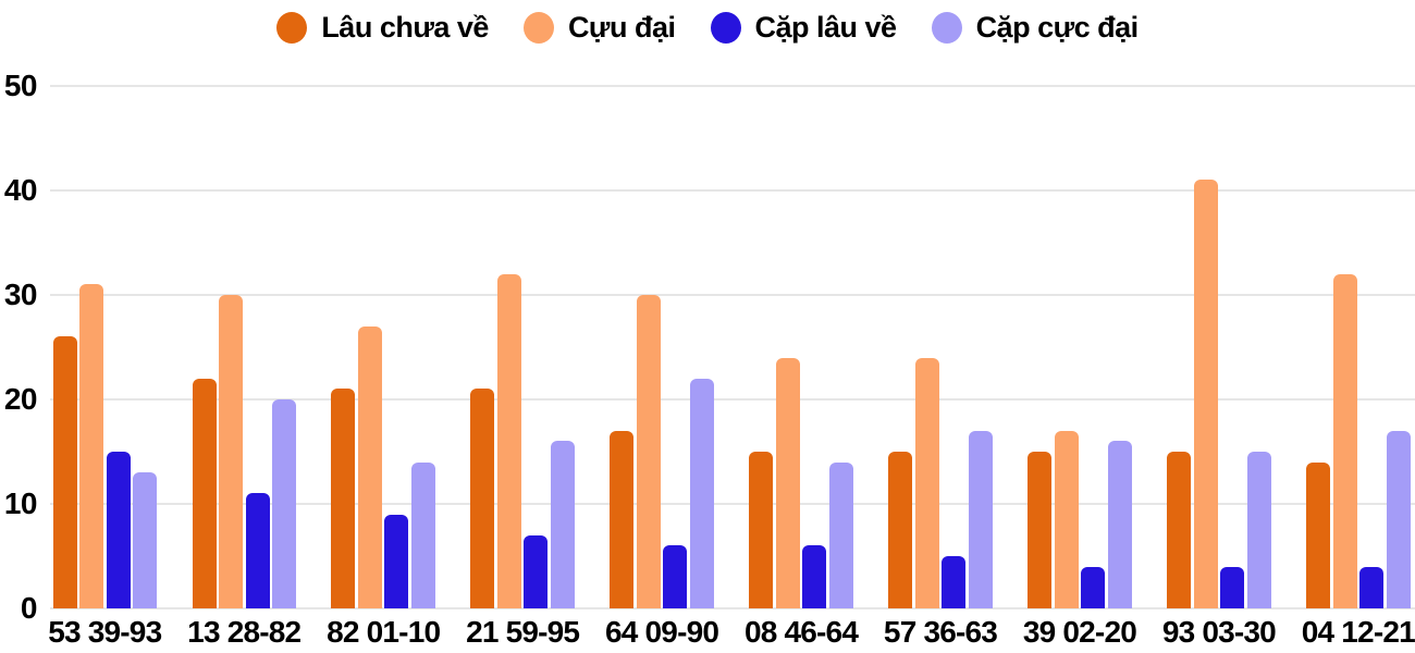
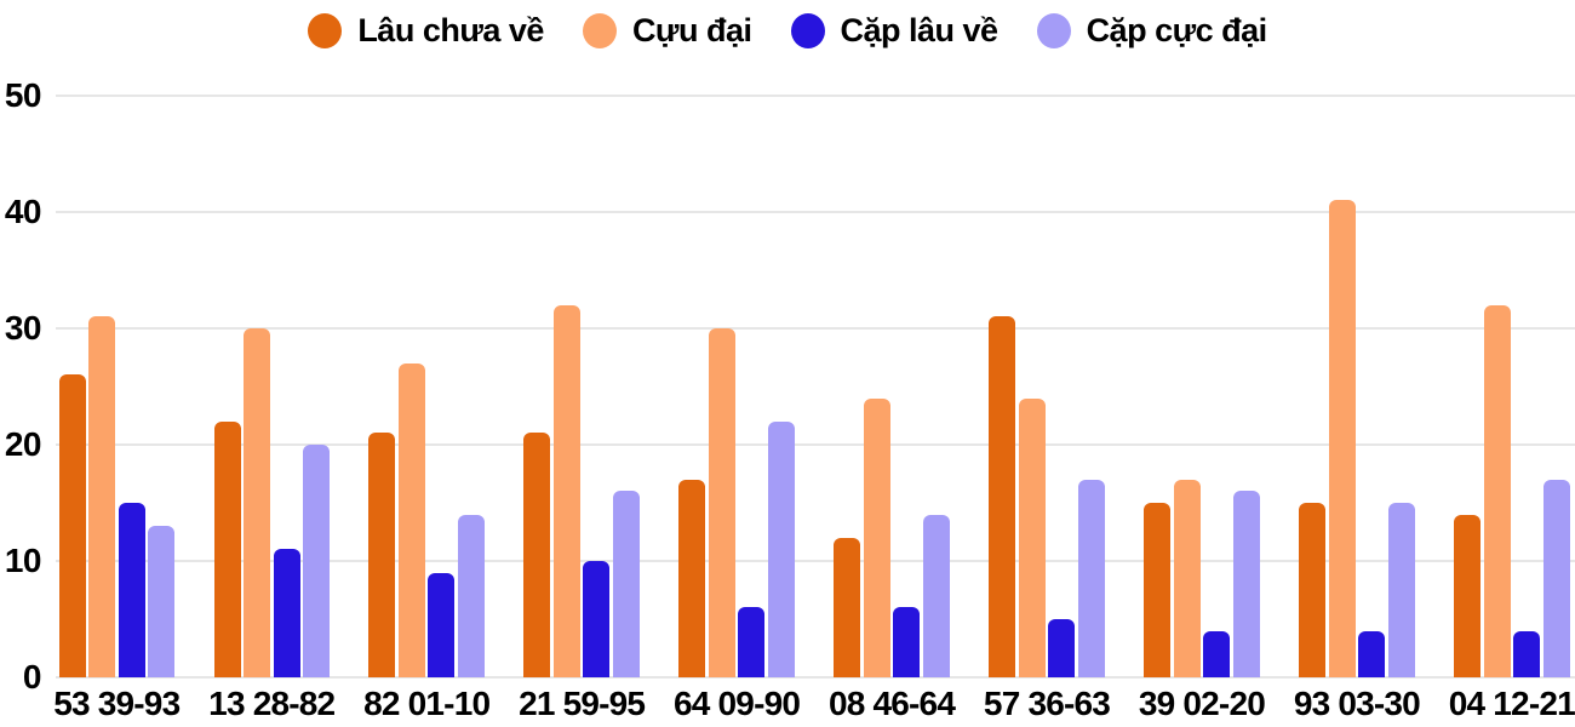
Cặp lâu về/21 59-95: 7 -> 10
Lâu chưa về/08 46-64: 15 -> 12
Lâu chưa về/57 36-63: 15 -> 31
